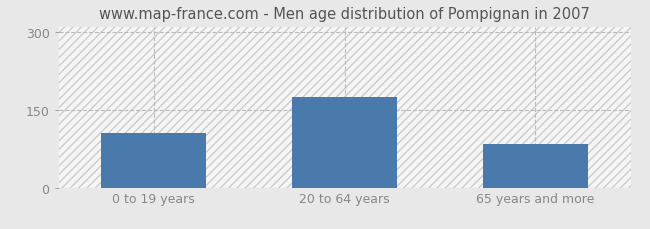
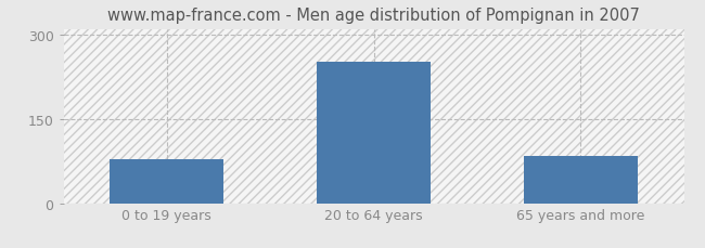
0 to 19 years: 105 -> 78
20 to 64 years: 175 -> 252
